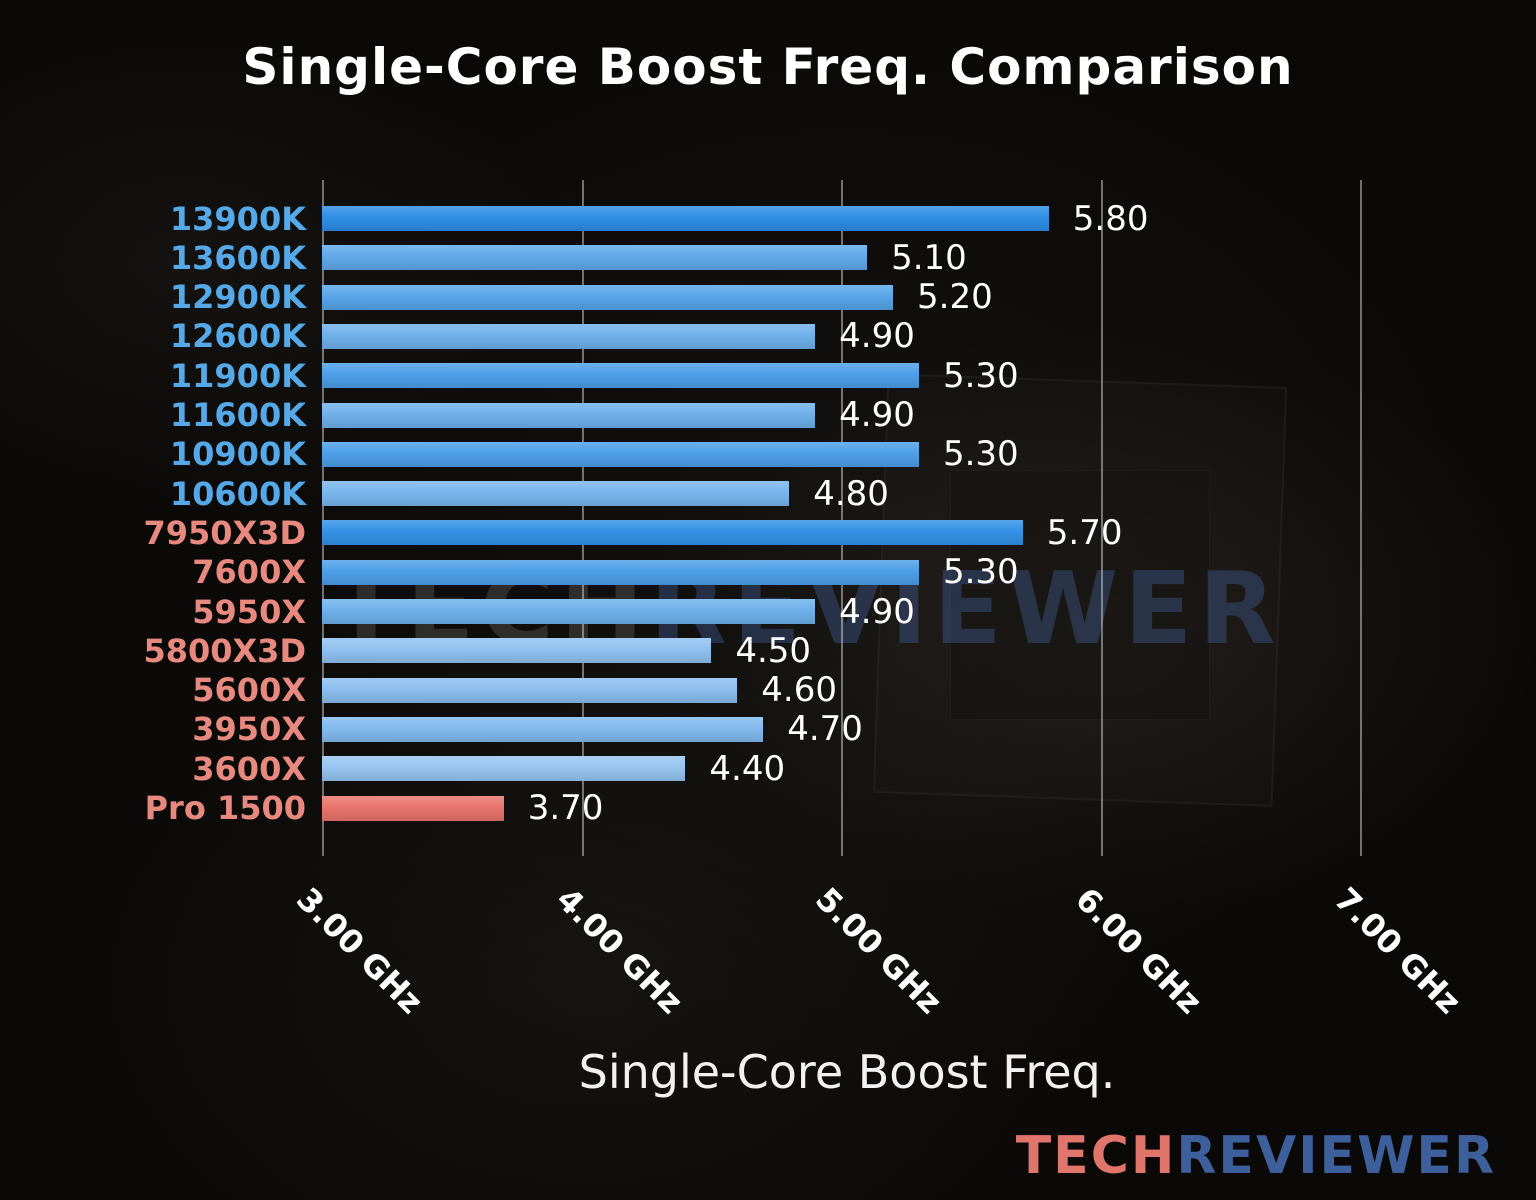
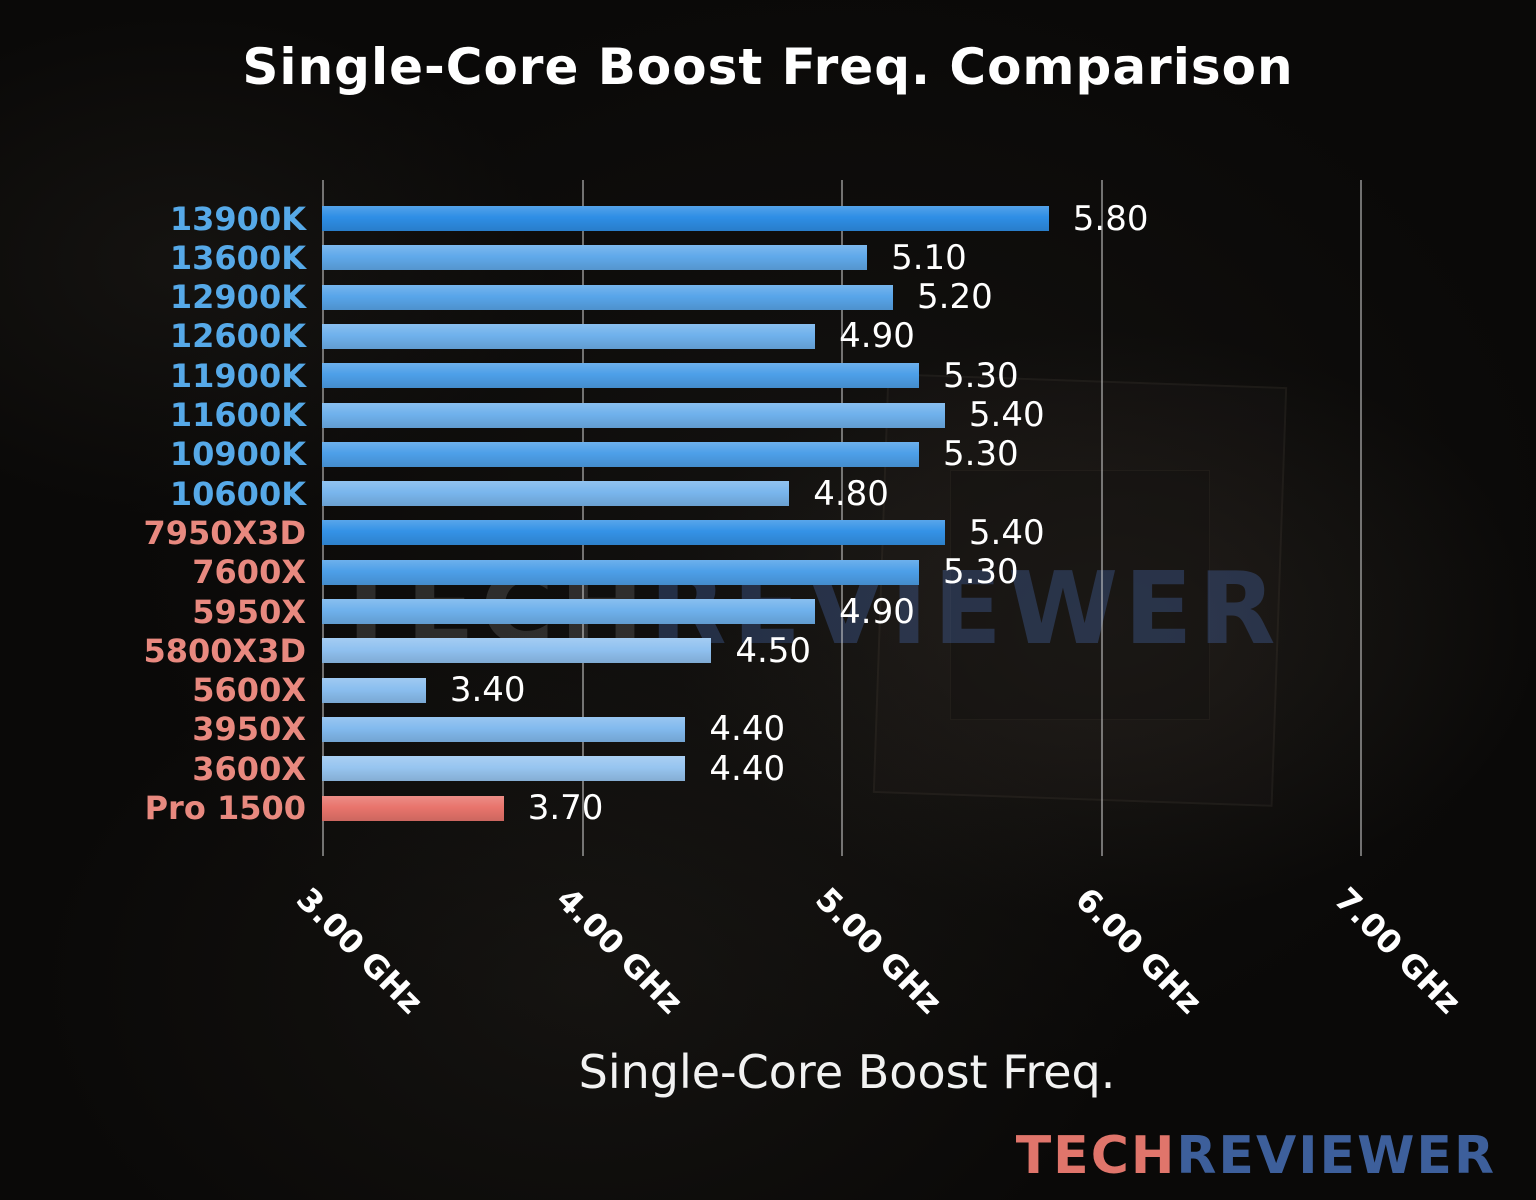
11600K: 4.90 -> 5.40
7950X3D: 5.70 -> 5.40
5600X: 4.60 -> 3.40
3950X: 4.70 -> 4.40
